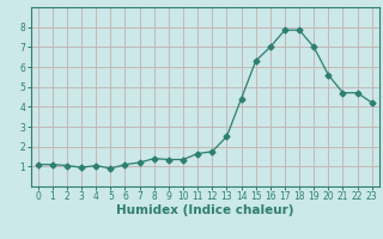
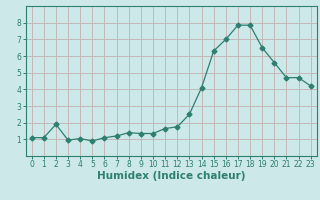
2: 1.1 -> 1.9
14: 4.4 -> 4.1
19: 7.0 -> 6.5
